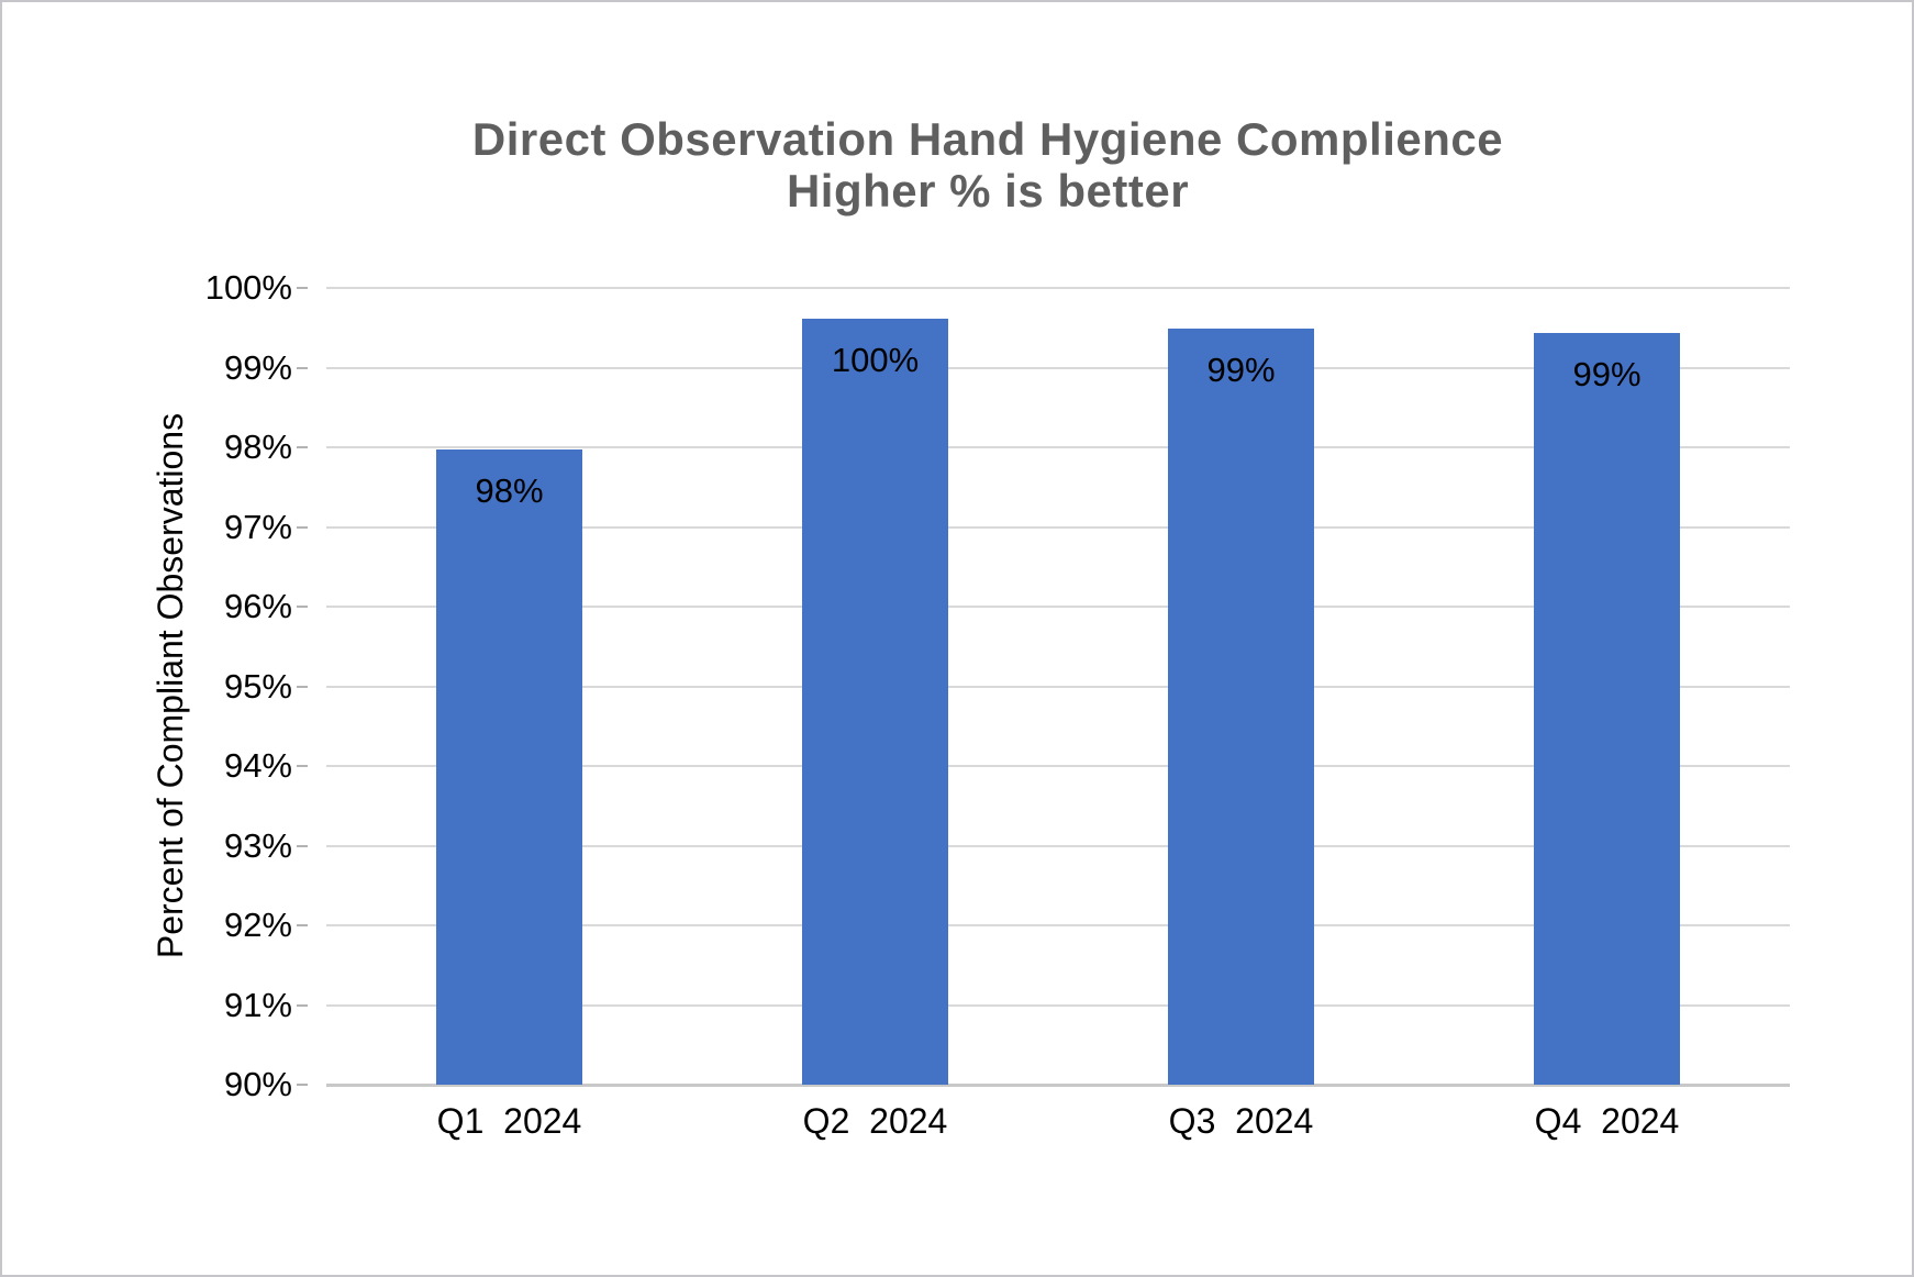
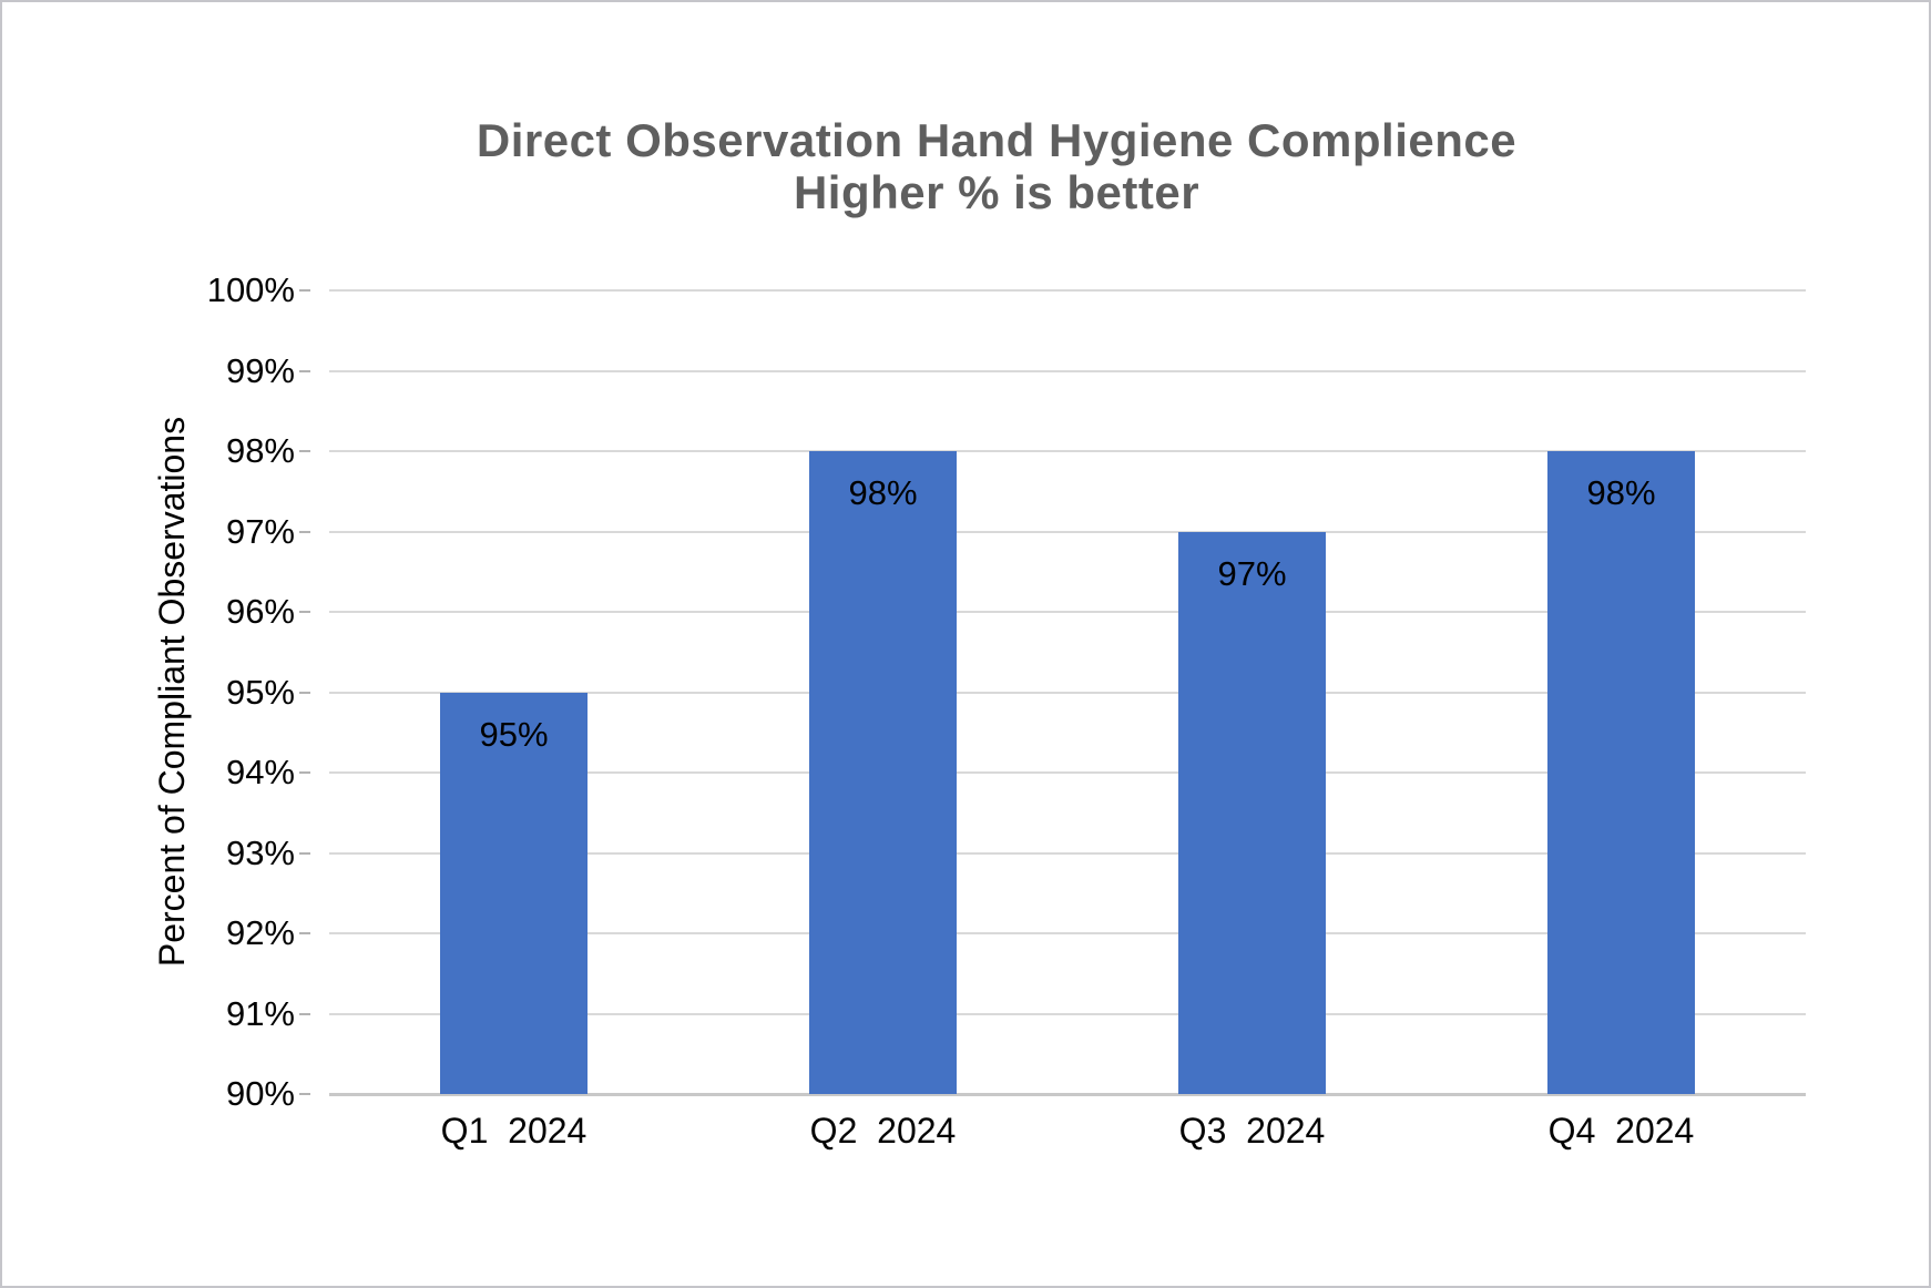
Q1 2024: 98% -> 95%
Q2 2024: 100% -> 98%
Q3 2024: 99% -> 97%
Q4 2024: 99% -> 98%
